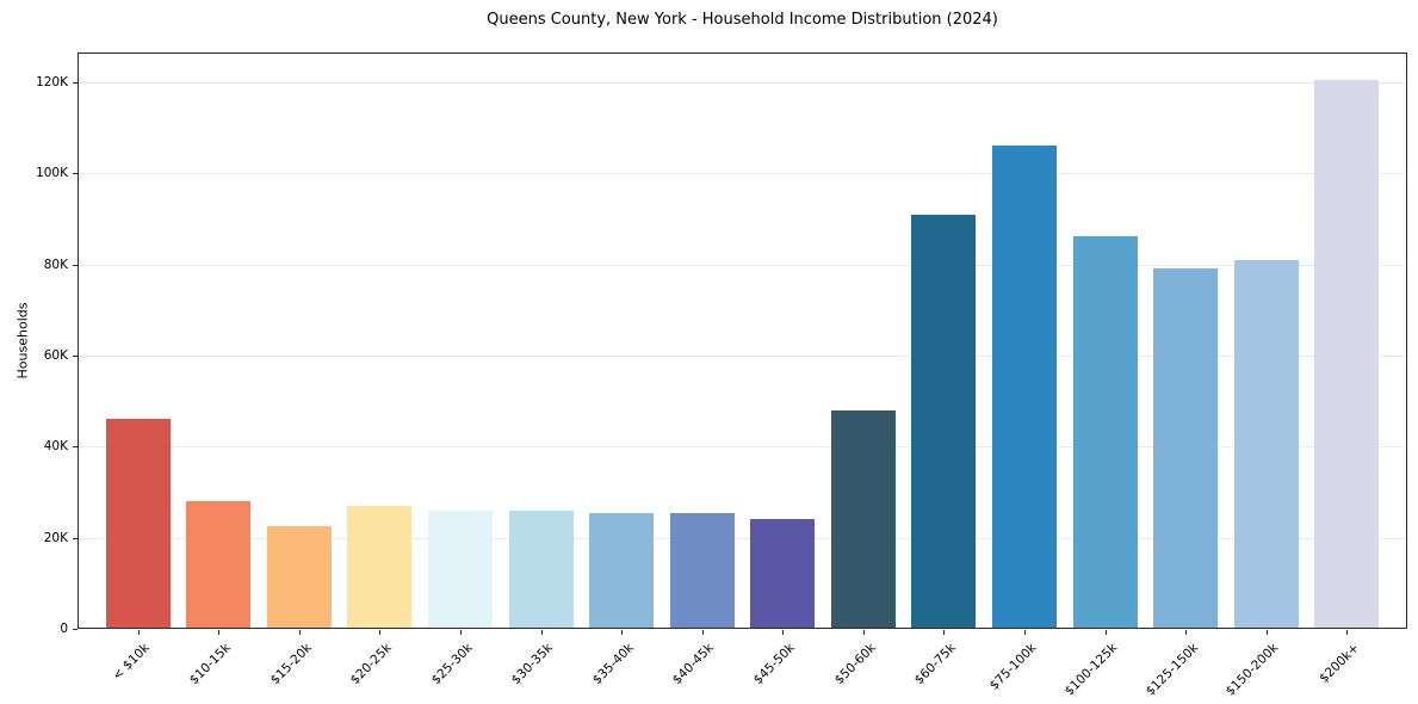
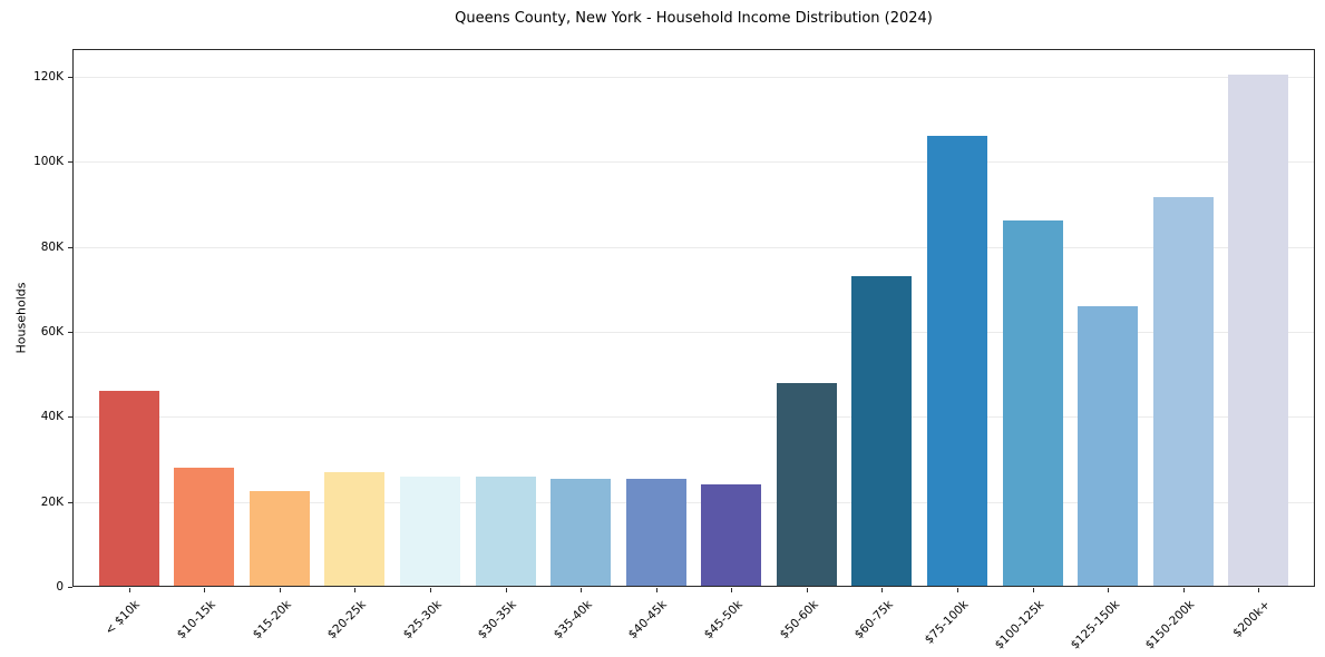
$60-75k: 91K -> 73K
$125-150k: 79K -> 66K
$150-200k: 81K -> 92K
